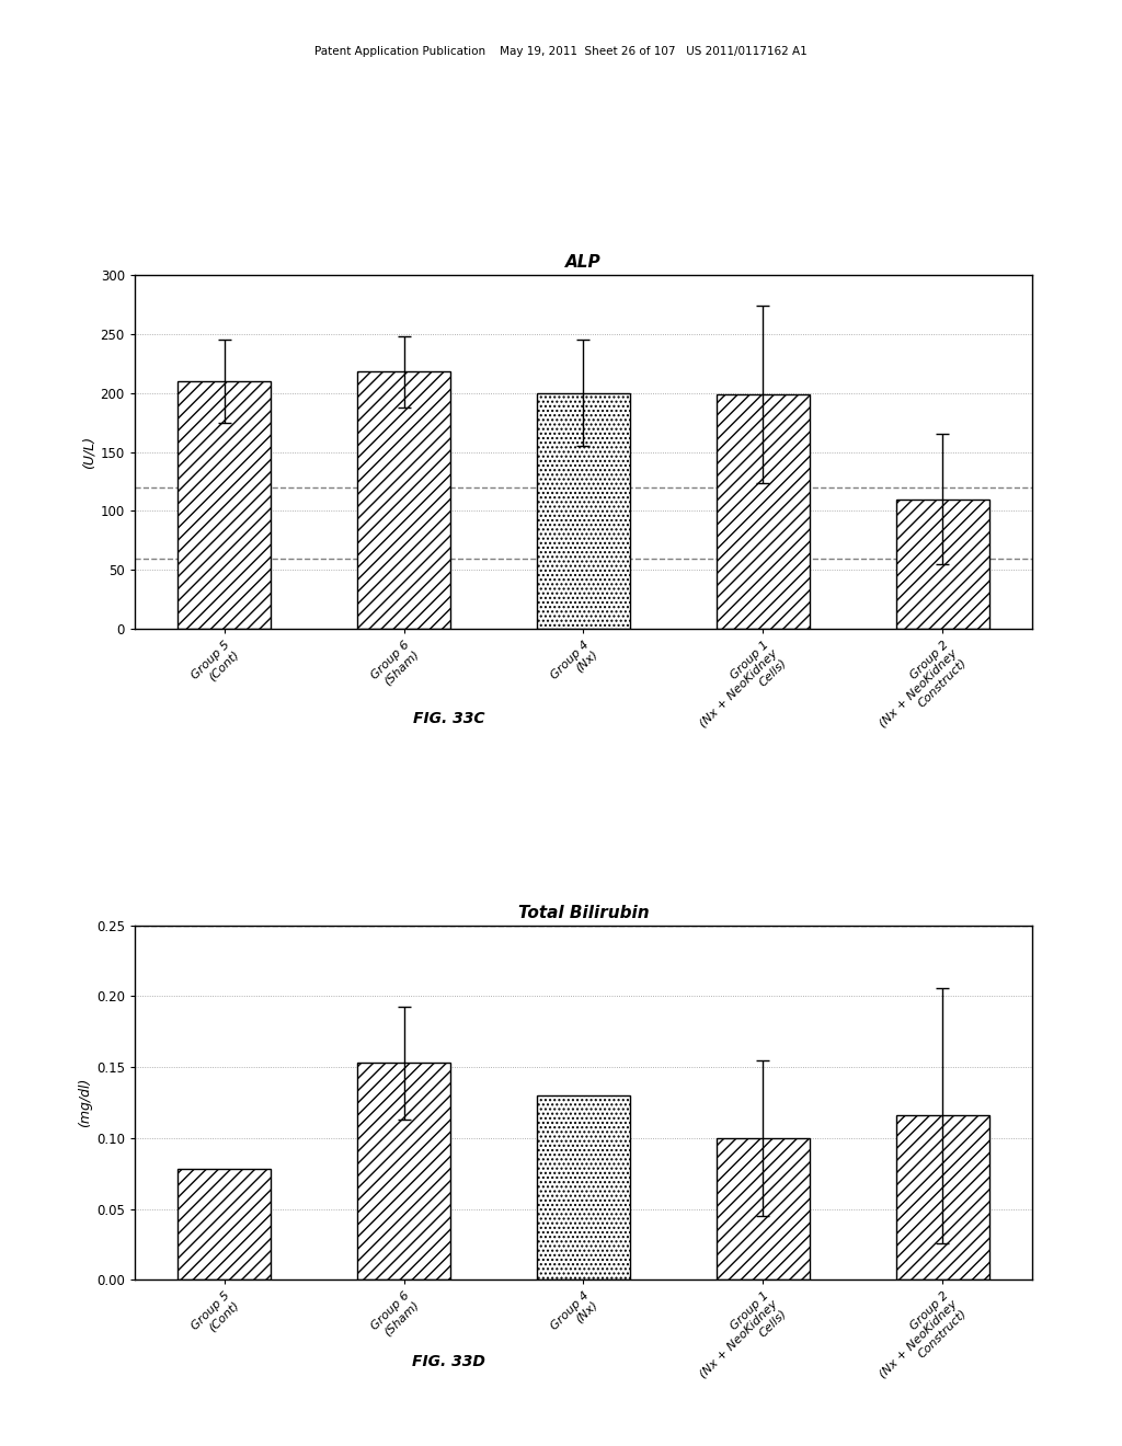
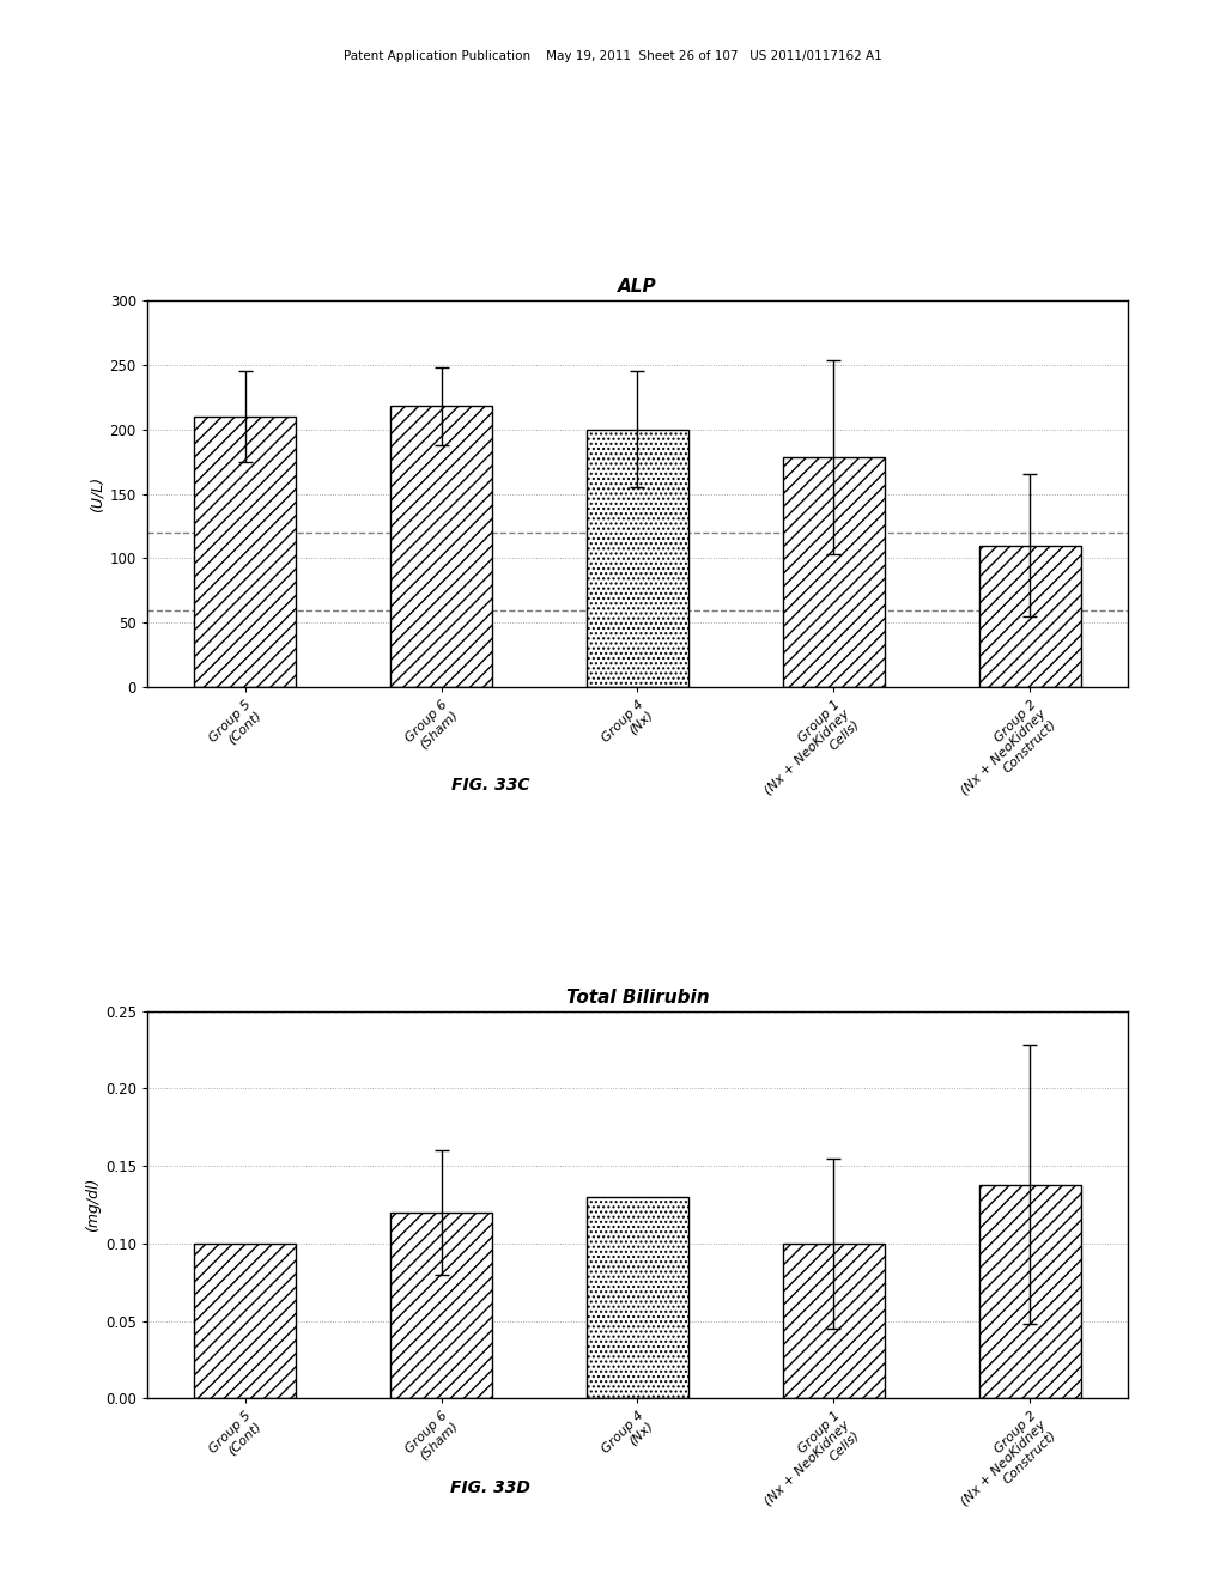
ALP/Group 1 (Nx + NeoKidney Cells): 199 -> 178
Total Bilirubin/Group 5 (Cont): 0.078 -> 0.100
Total Bilirubin/Group 6 (Sham): 0.153 -> 0.120
Total Bilirubin/Group 2 (Nx + NeoKidney Construct): 0.116 -> 0.138
